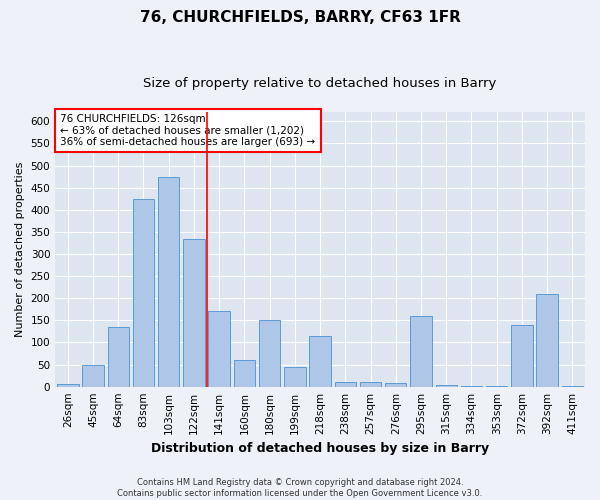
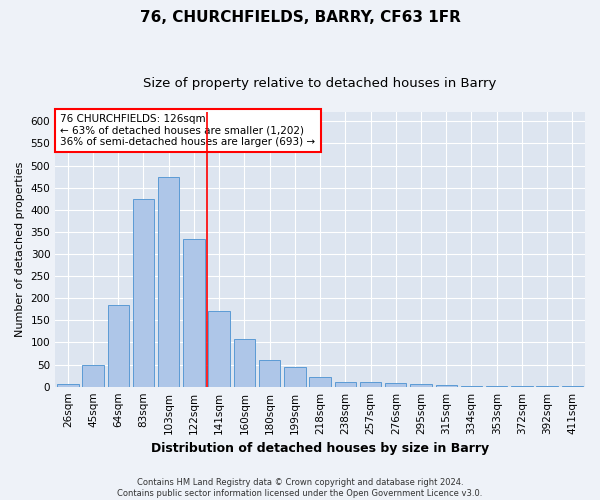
64sqm: 135 -> 185
160sqm: 60 -> 107
180sqm: 150 -> 60
218sqm: 115 -> 23
295sqm: 160 -> 5
372sqm: 140 -> 1
392sqm: 210 -> 1
